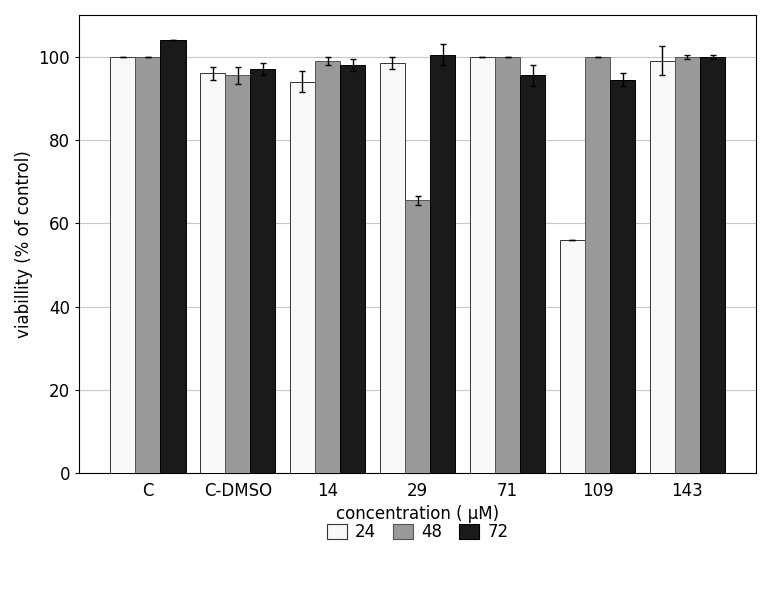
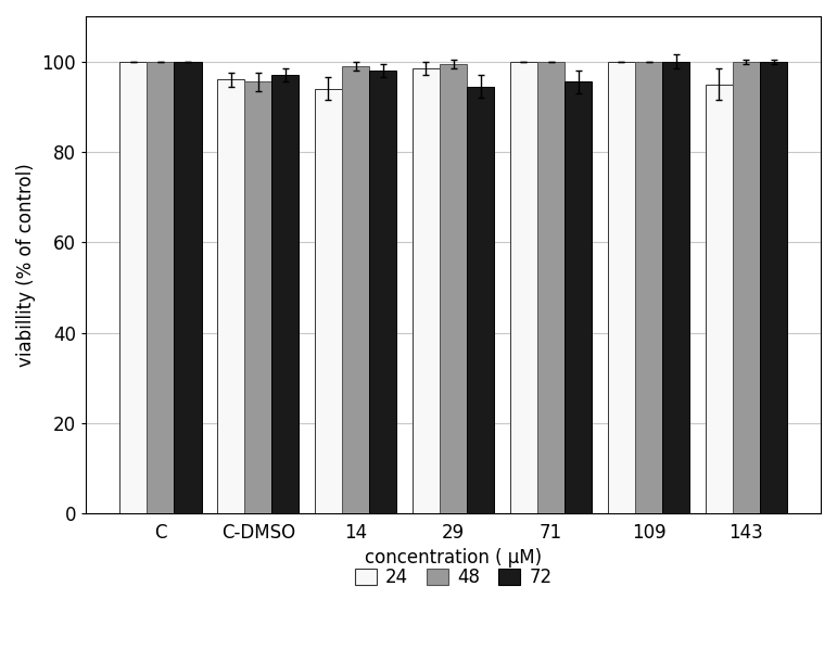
72/C: 104.0 -> 100.0
48/29: 65.5 -> 99.5
72/29: 100.5 -> 94.5
24/109: 56.0 -> 100.0
72/109: 94.5 -> 100.0
24/143: 99.0 -> 95.0
